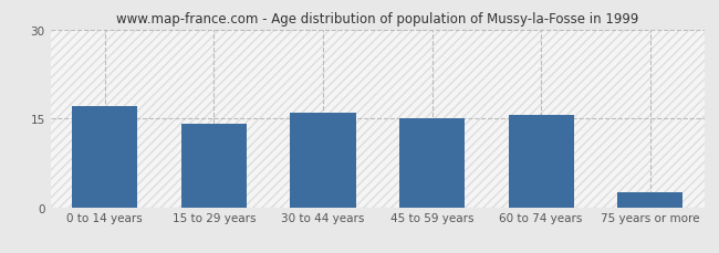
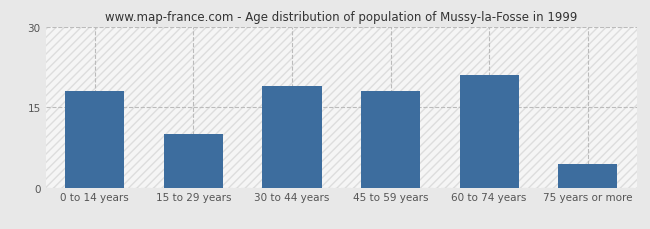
0 to 14 years: 17.0 -> 18.0
15 to 29 years: 14.0 -> 10.0
30 to 44 years: 16.0 -> 19.0
45 to 59 years: 15.0 -> 18.0
60 to 74 years: 15.5 -> 21.0
75 years or more: 2.5 -> 4.4
